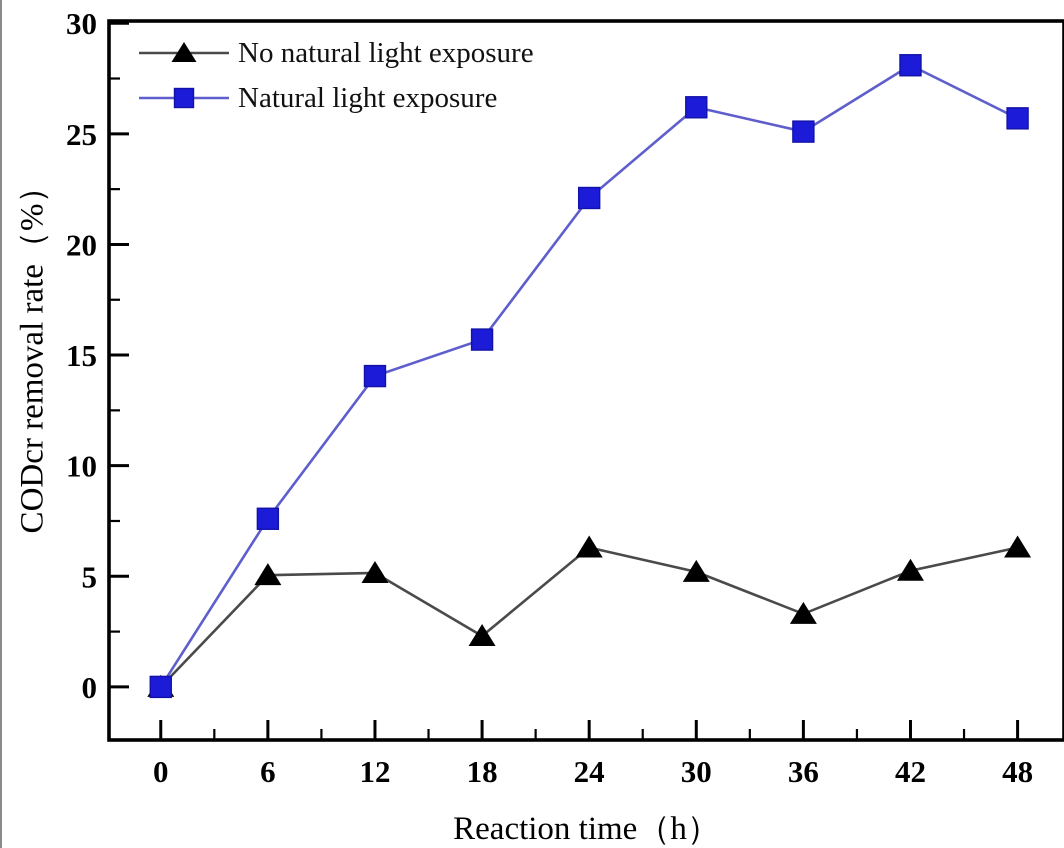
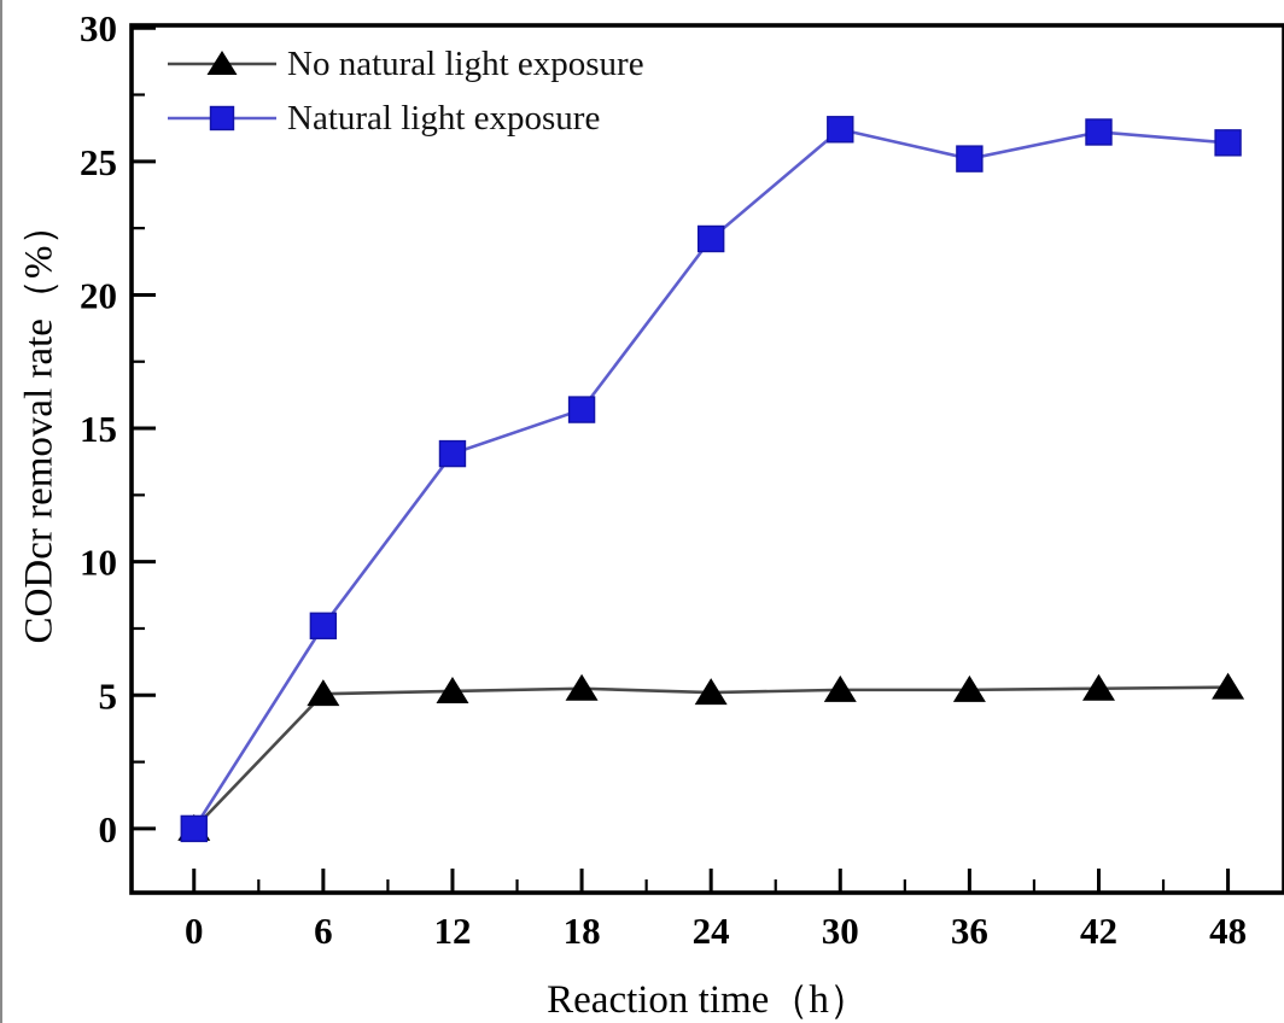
No natural light exposure/18: 2.3 -> 5.2
No natural light exposure/24: 6.3 -> 5.1
No natural light exposure/36: 3.3 -> 5.2
Natural light exposure/42: 28.1 -> 26.1
No natural light exposure/48: 6.3 -> 5.3
